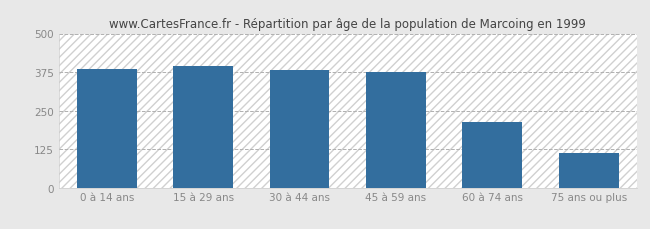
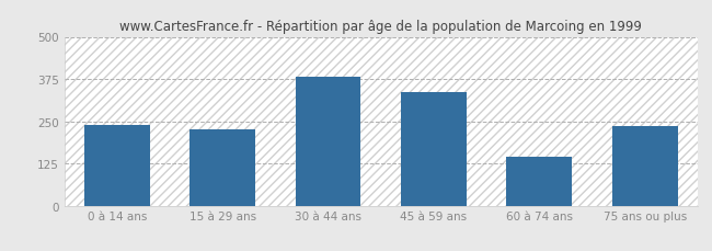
0 à 14 ans: 385 -> 240
15 à 29 ans: 395 -> 225
45 à 59 ans: 375 -> 335
60 à 74 ans: 213 -> 145
75 ans ou plus: 113 -> 235
